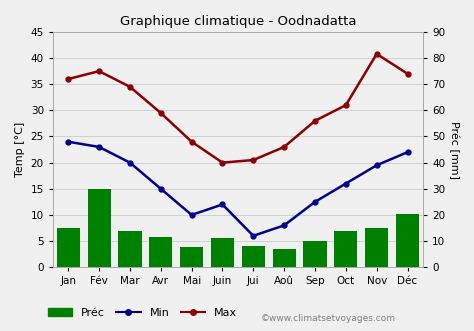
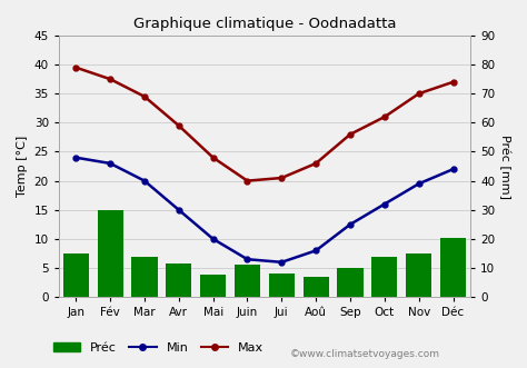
Max/Jan: 36.0 -> 39.5
Min/Juin: 12.0 -> 6.5
Max/Nov: 40.8 -> 35.0
